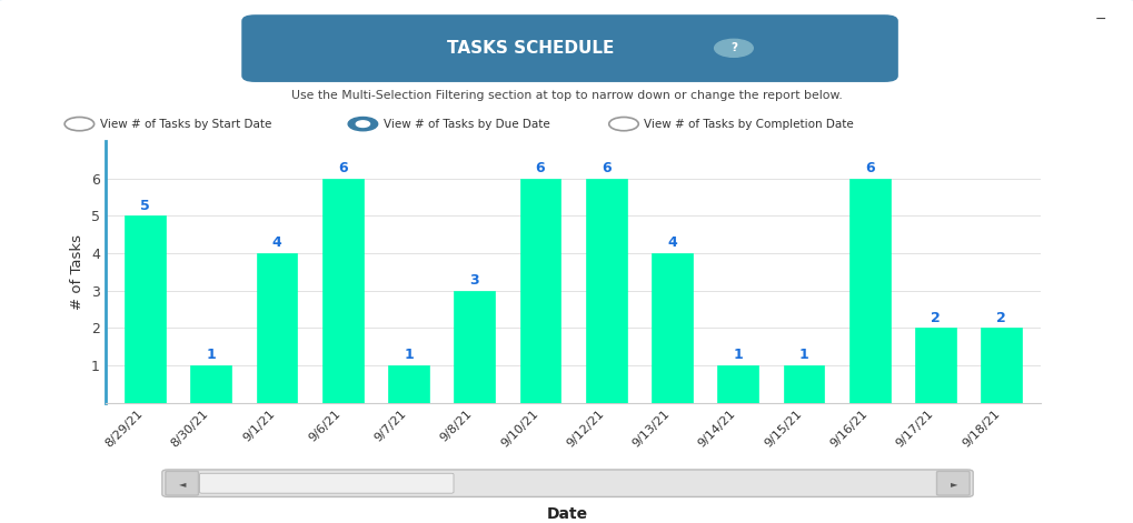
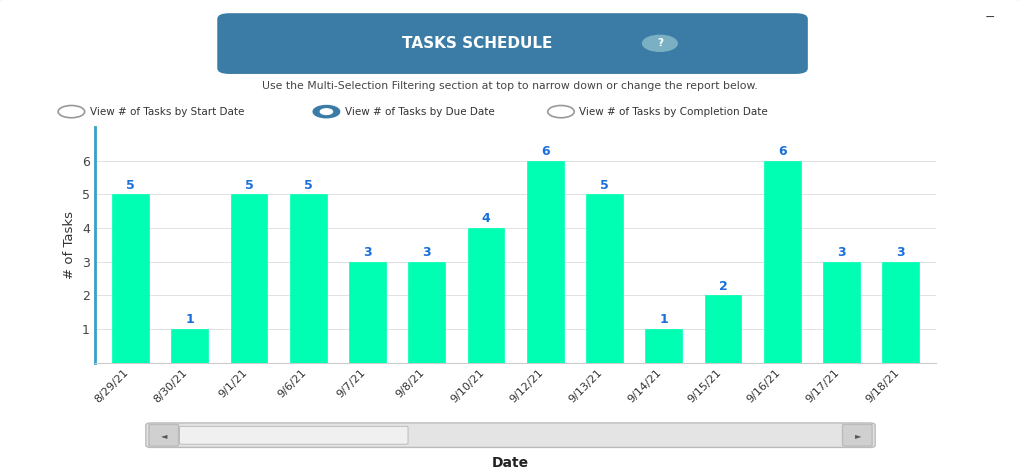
9/1/21: 4 -> 5
9/6/21: 6 -> 5
9/7/21: 1 -> 3
9/10/21: 6 -> 4
9/13/21: 4 -> 5
9/15/21: 1 -> 2
9/17/21: 2 -> 3
9/18/21: 2 -> 3
